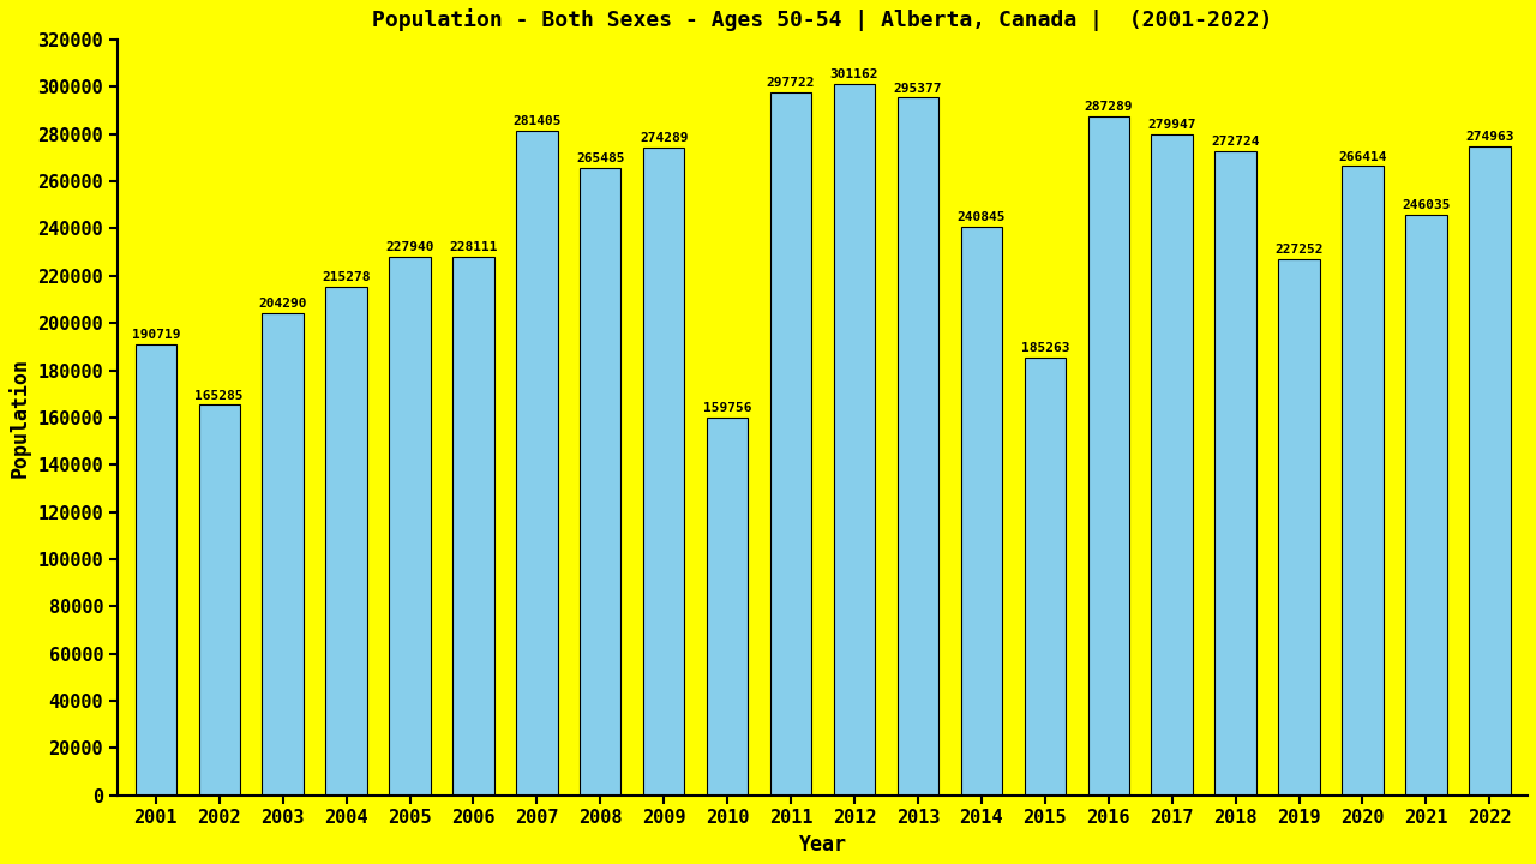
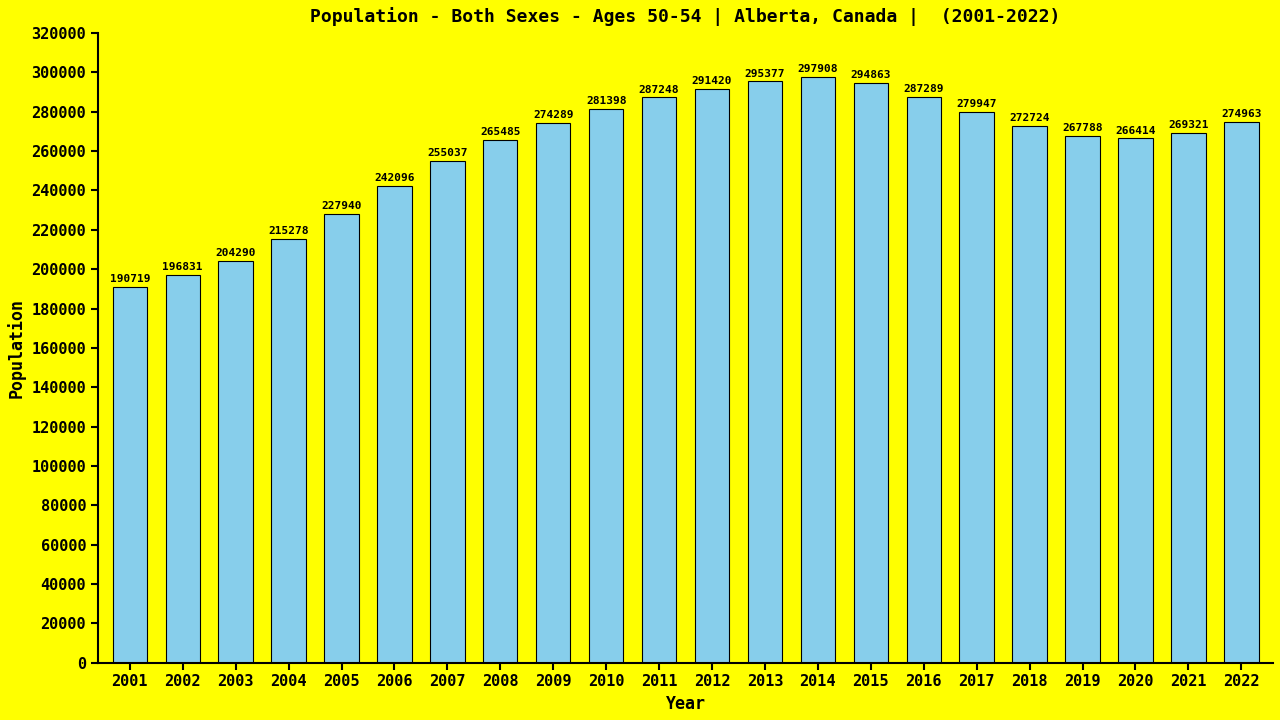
2002: 165285 -> 196831
2006: 228111 -> 242096
2007: 281405 -> 255037
2010: 159756 -> 281398
2011: 297722 -> 287248
2012: 301162 -> 291420
2014: 240845 -> 297908
2015: 185263 -> 294863
2019: 227252 -> 267788
2021: 246035 -> 269321
